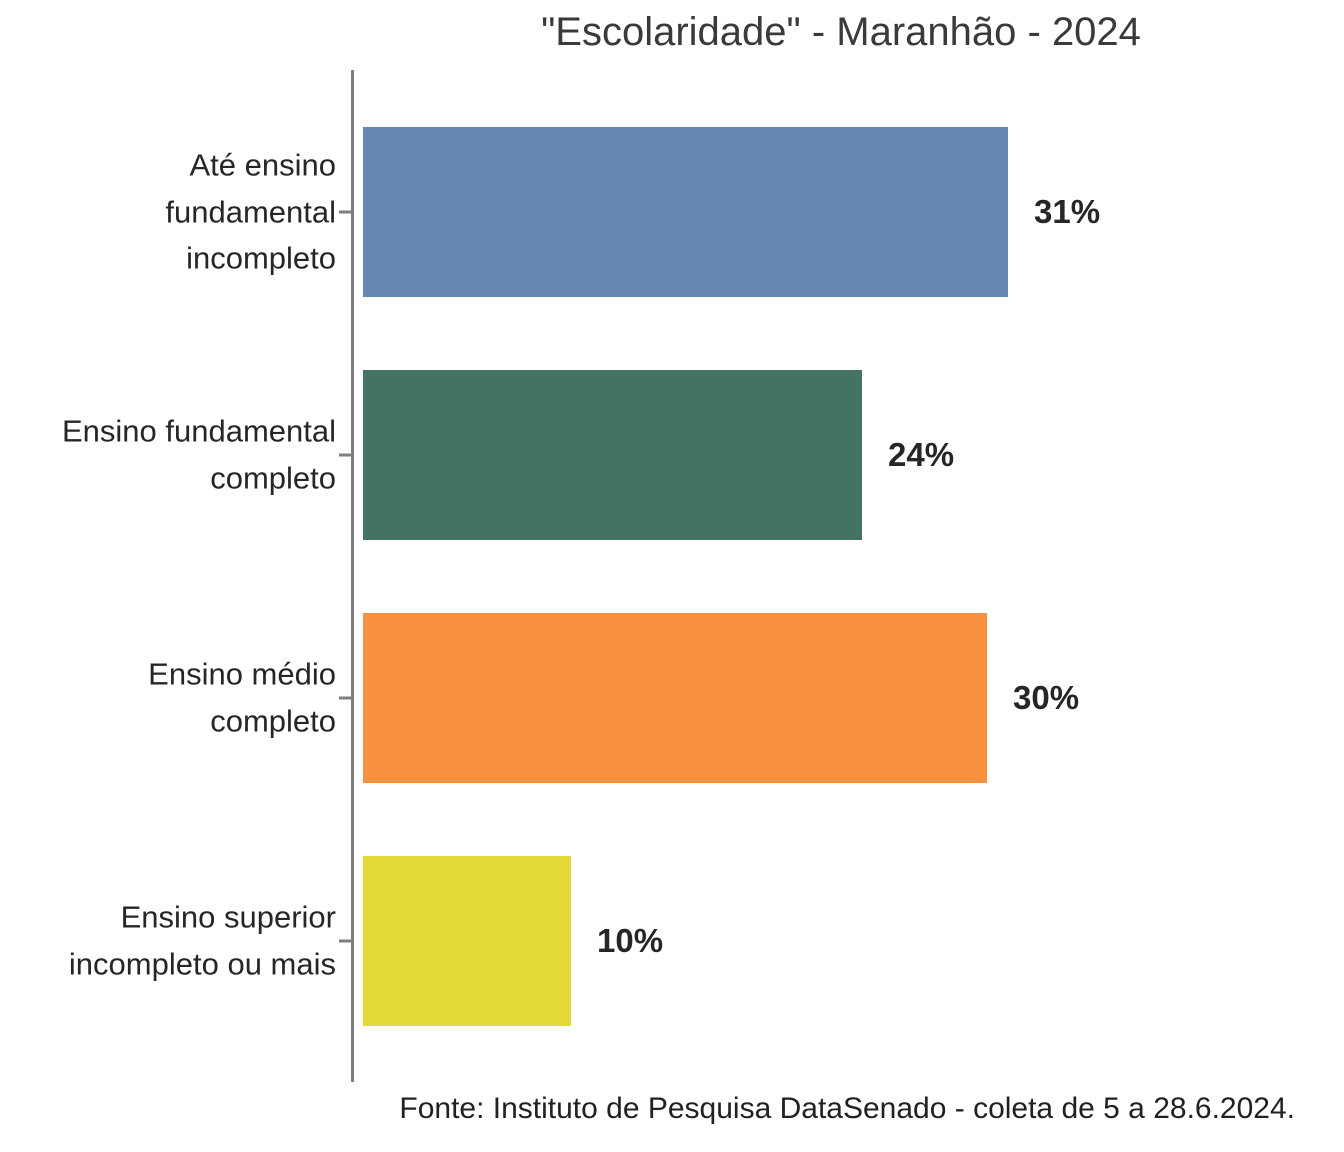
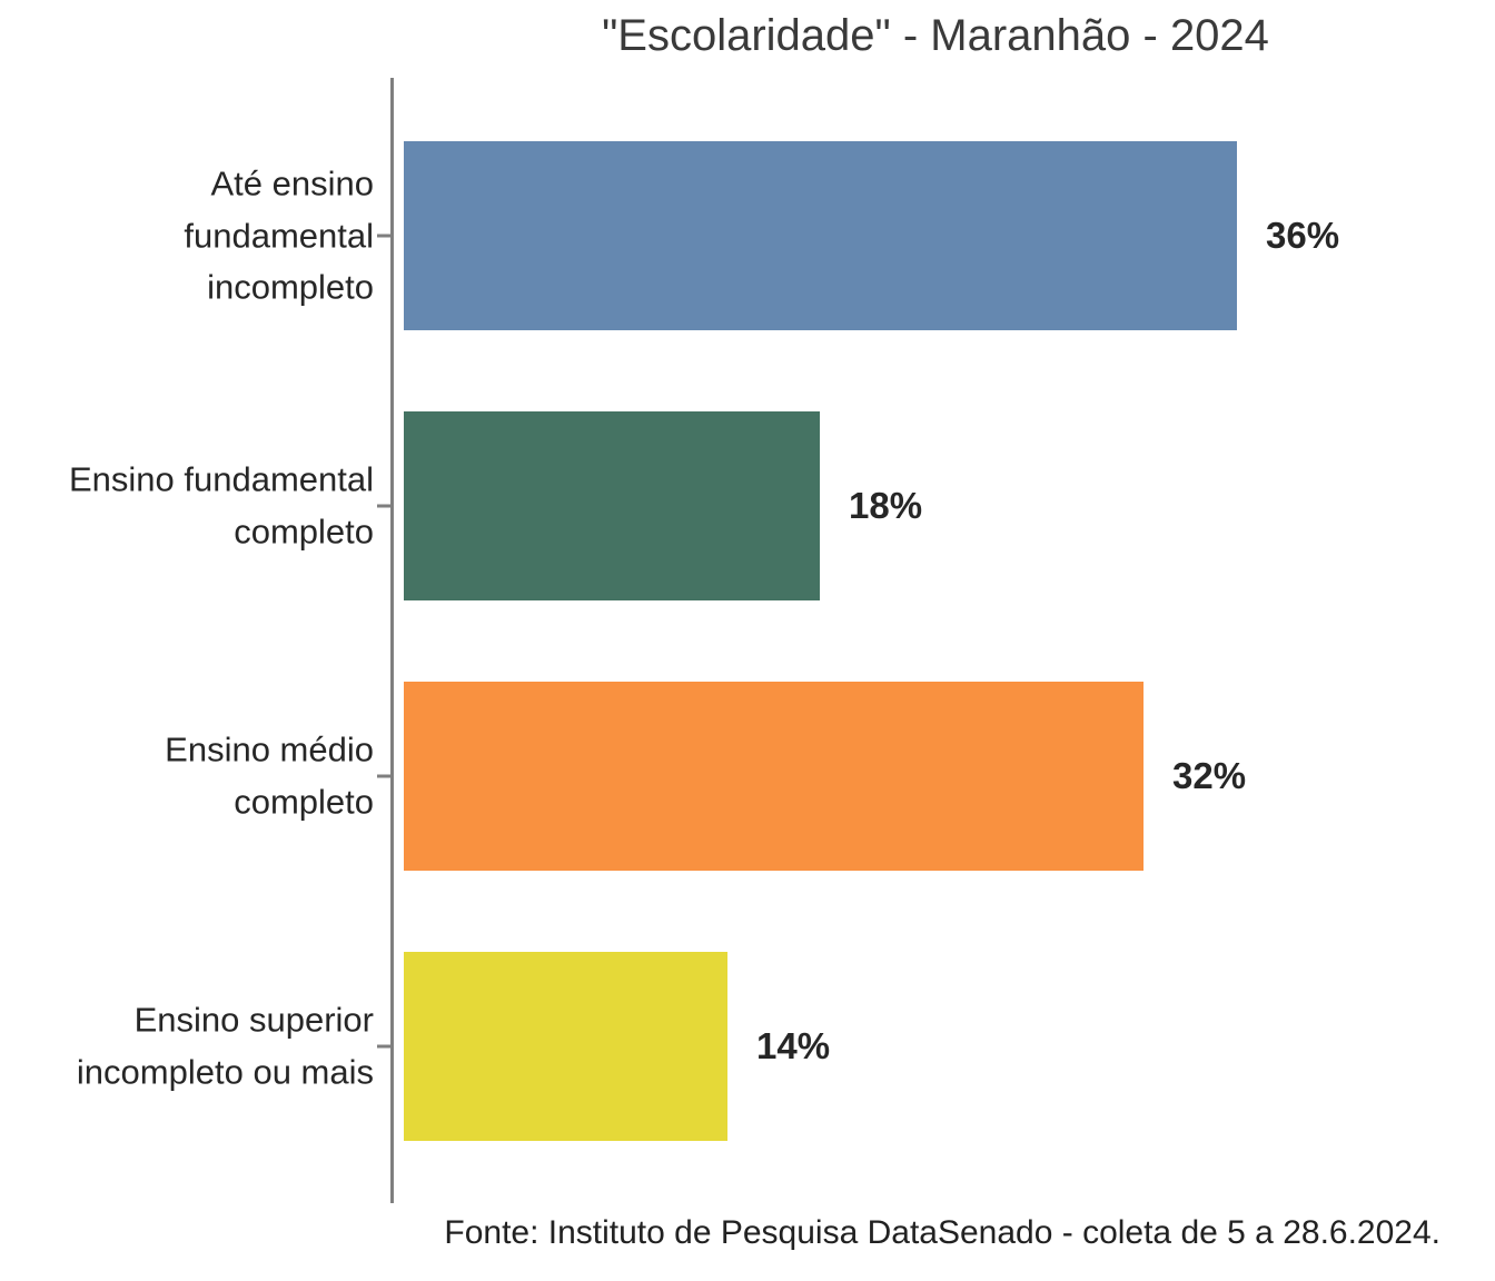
Até ensino fundamental incompleto: 31% -> 36%
Ensino fundamental completo: 24% -> 18%
Ensino médio completo: 30% -> 32%
Ensino superior incompleto ou mais: 10% -> 14%
